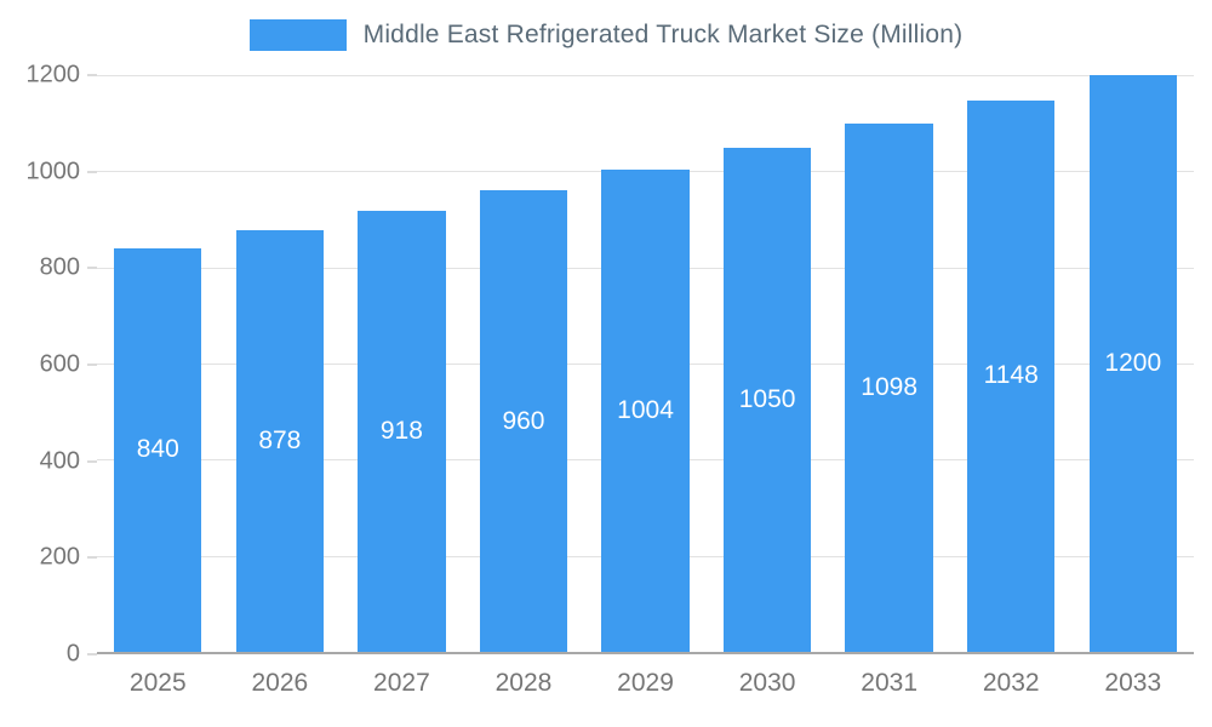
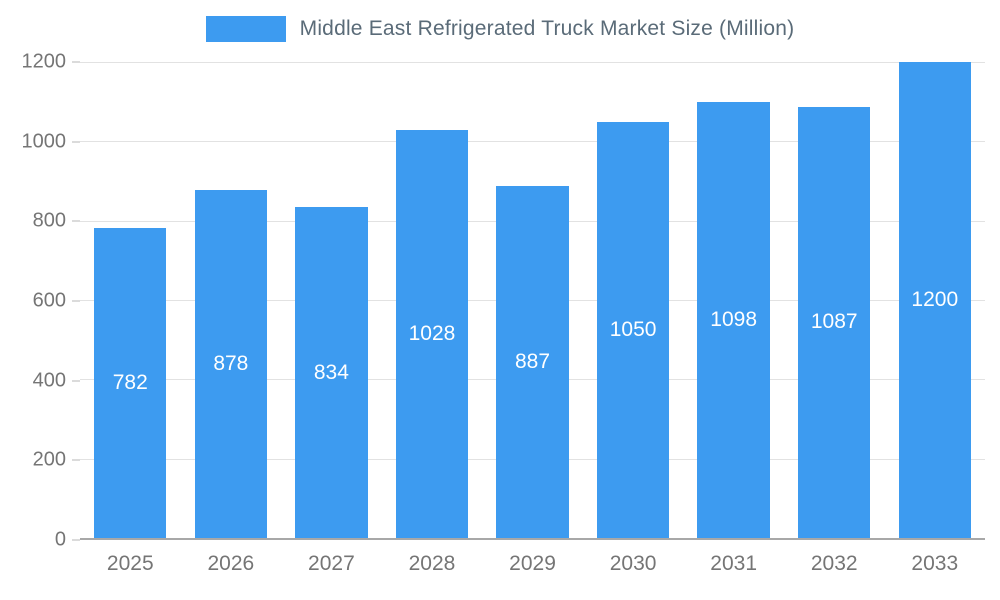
2025: 840 -> 782
2027: 918 -> 834
2028: 960 -> 1028
2029: 1004 -> 887
2032: 1148 -> 1087
